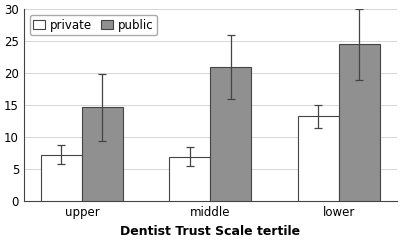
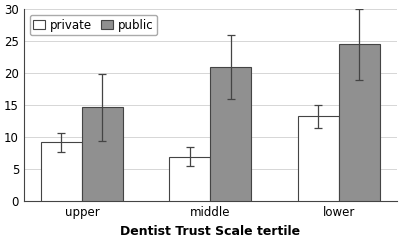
private/upper: 7.3 -> 9.2
